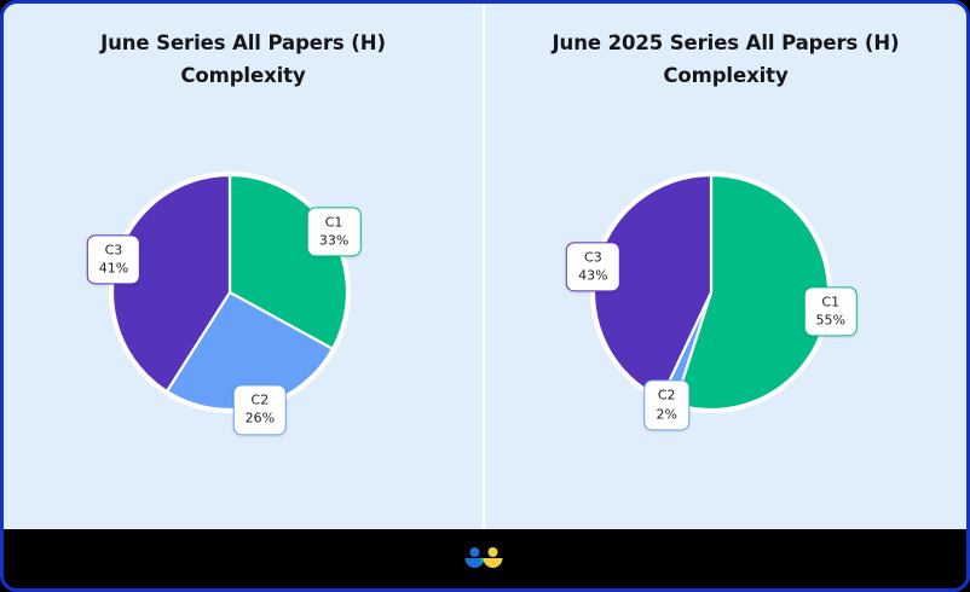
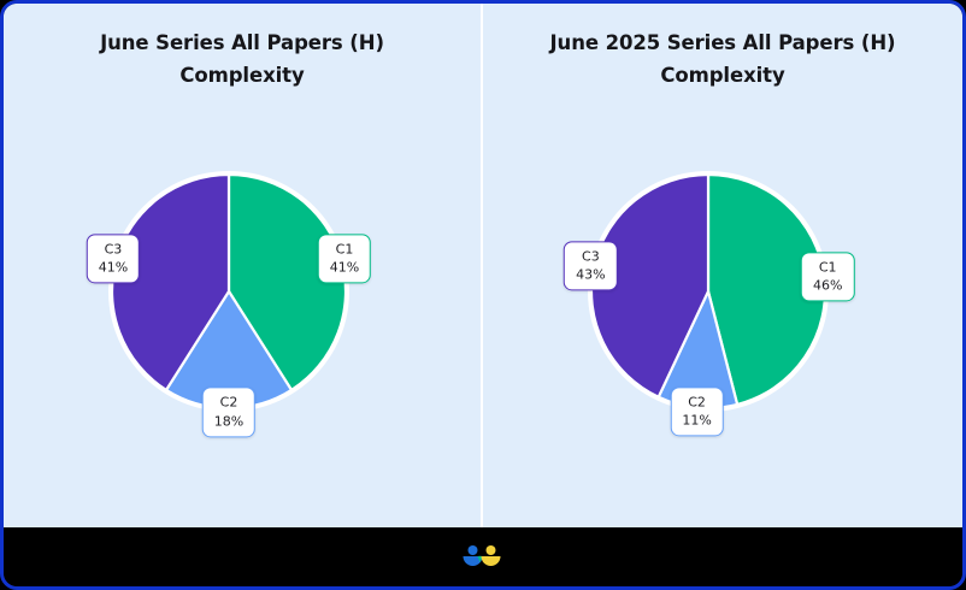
June Series All Papers (H) Complexity/C1: 33% -> 41%
June Series All Papers (H) Complexity/C2: 26% -> 18%
June 2025 Series All Papers (H) Complexity/C1: 55% -> 46%
June 2025 Series All Papers (H) Complexity/C2: 2% -> 11%
